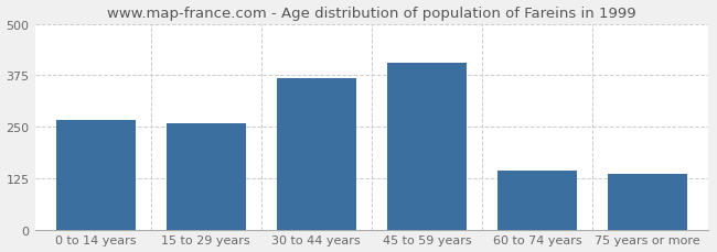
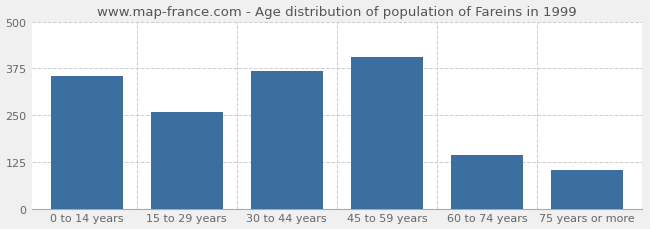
0 to 14 years: 265 -> 355
75 years or more: 135 -> 103
